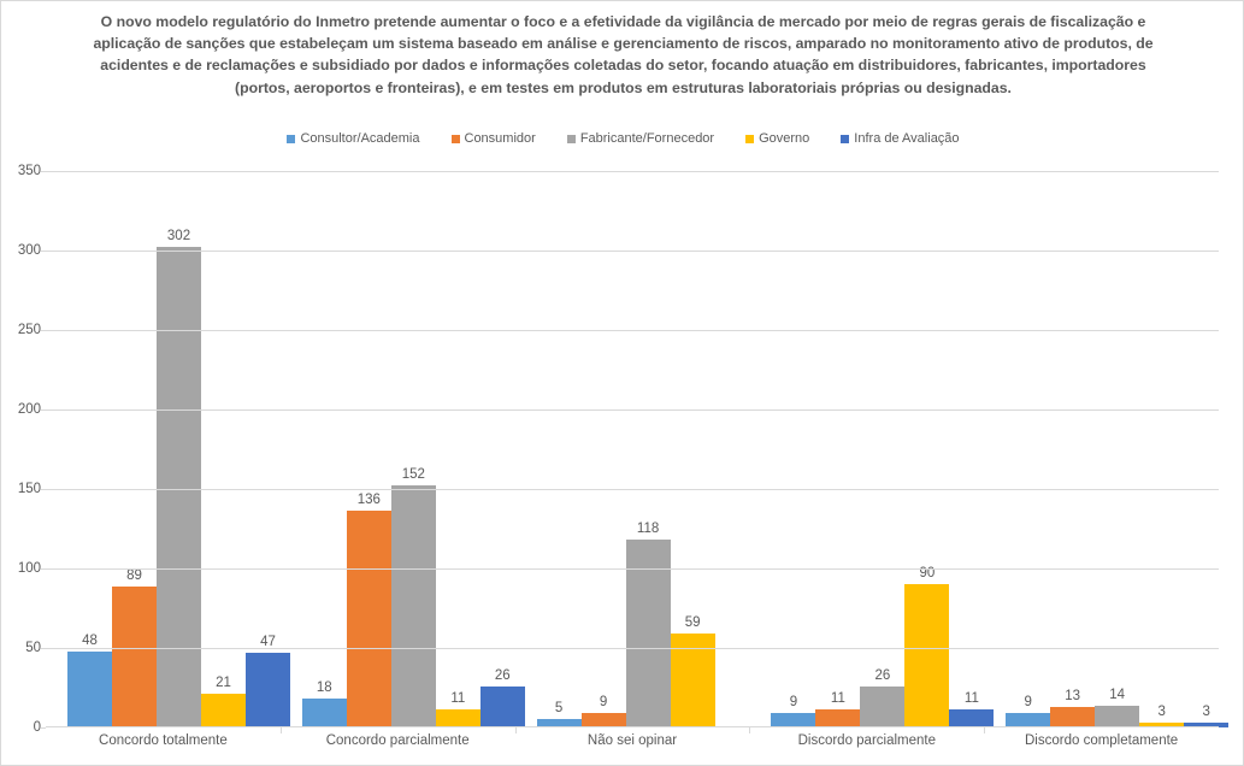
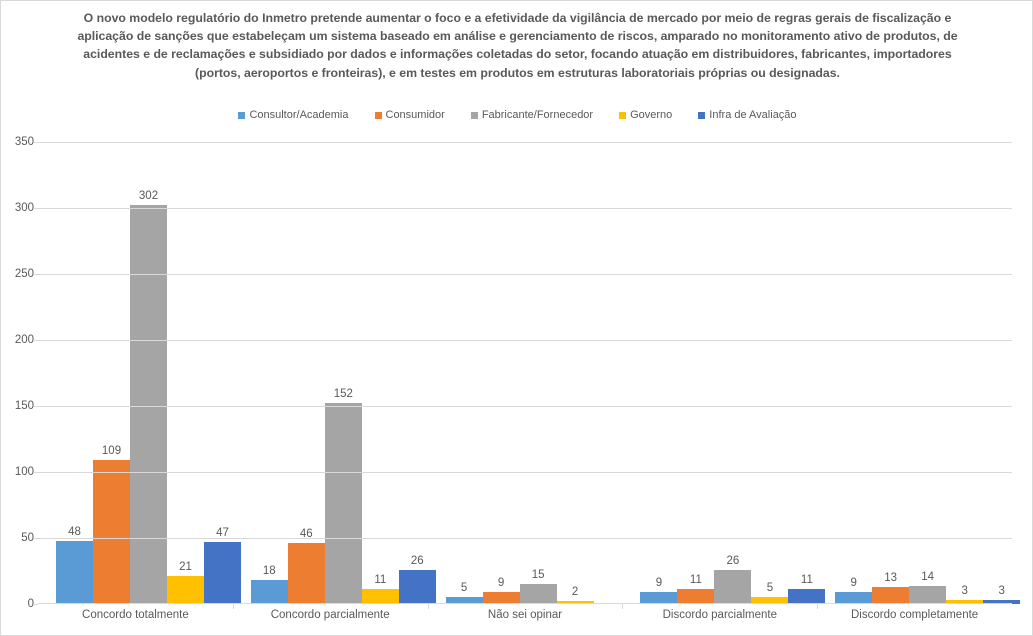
Consumidor/Concordo totalmente: 89 -> 109
Consumidor/Concordo parcialmente: 136 -> 46
Fabricante/Fornecedor/Não sei opinar: 118 -> 15
Governo/Não sei opinar: 59 -> 2
Governo/Discordo parcialmente: 90 -> 5
